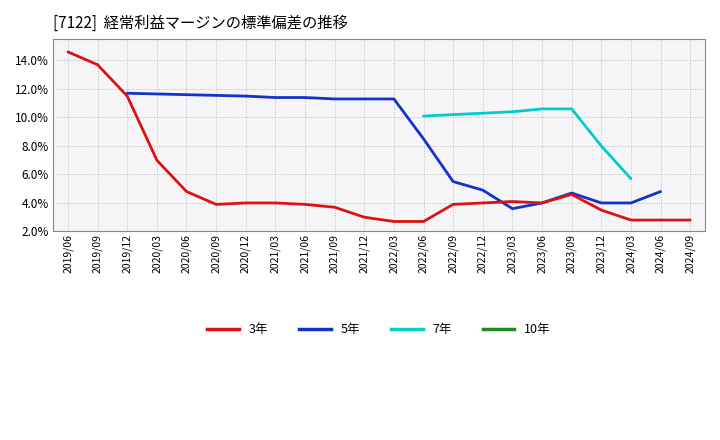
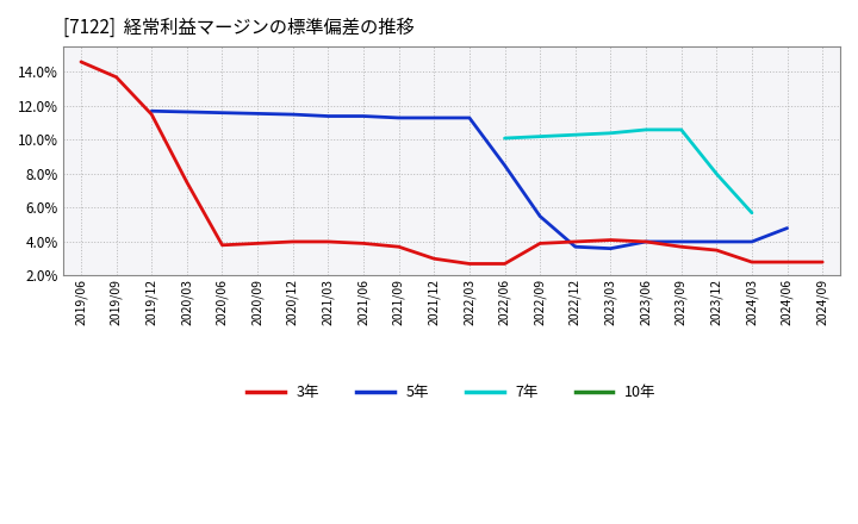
3年/2020/03: 7.0% -> 7.5%
3年/2020/06: 4.8% -> 3.8%
5年/2022/12: 4.9% -> 3.7%
3年/2023/09: 4.6% -> 3.7%
5年/2023/09: 4.7% -> 4.0%
